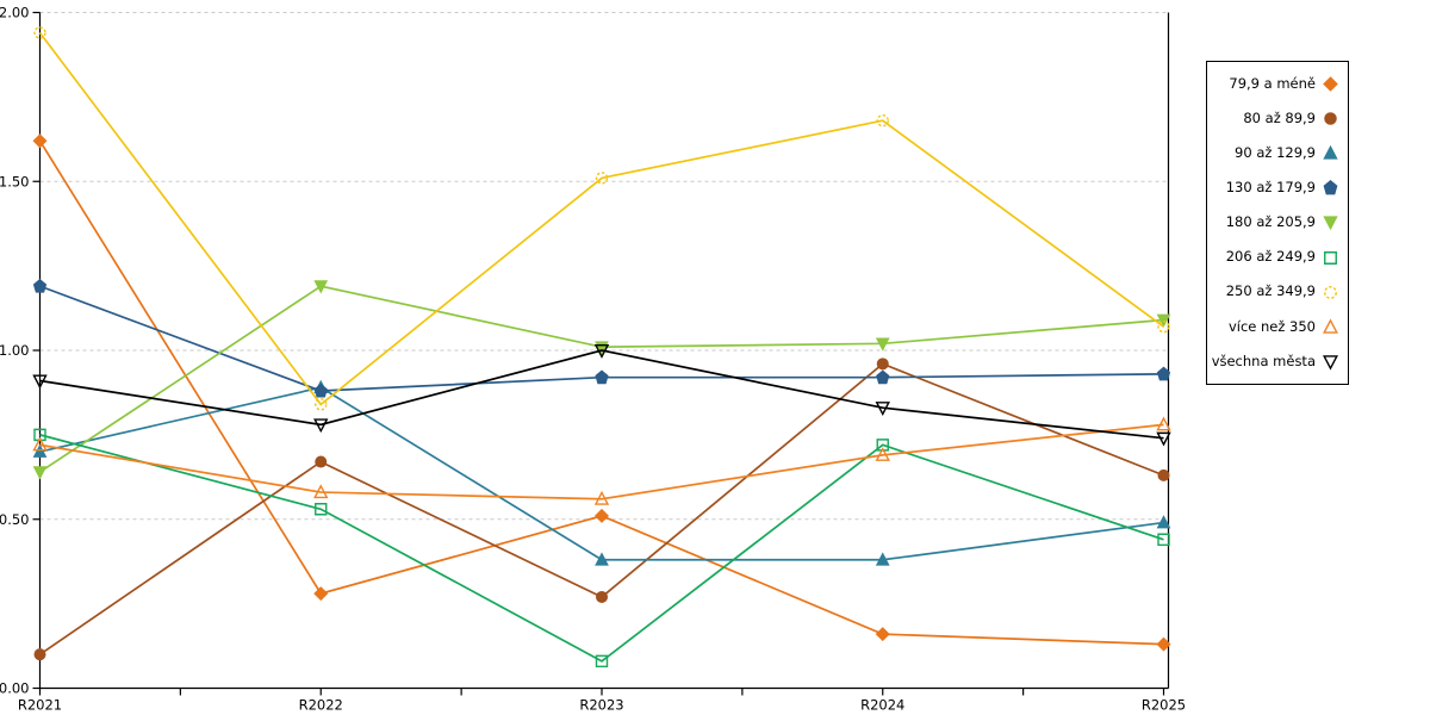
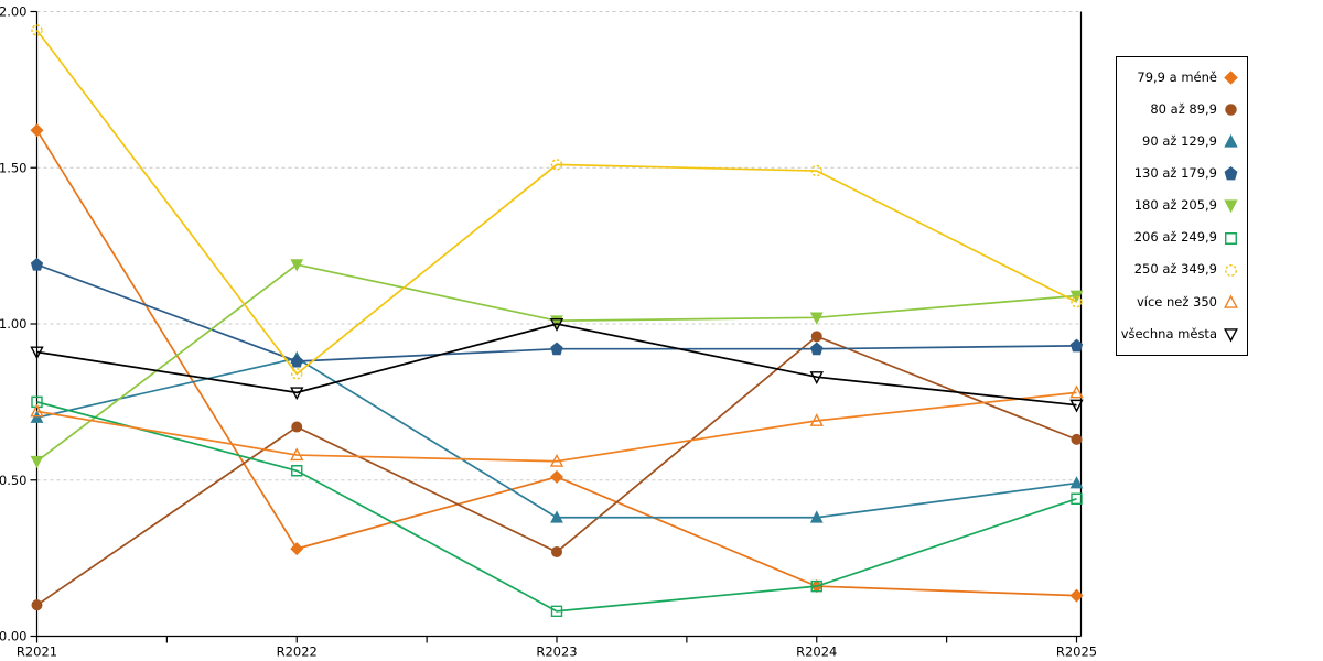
180 až 205,9/R2021: 0.64 -> 0.56
206 až 249,9/R2024: 0.72 -> 0.16
250 až 349,9/R2024: 1.68 -> 1.49
